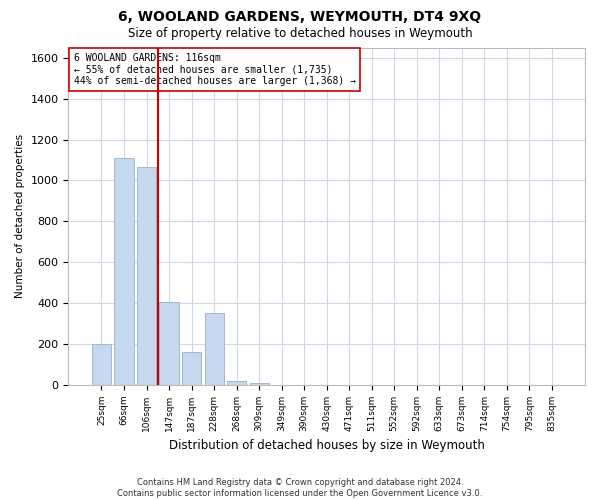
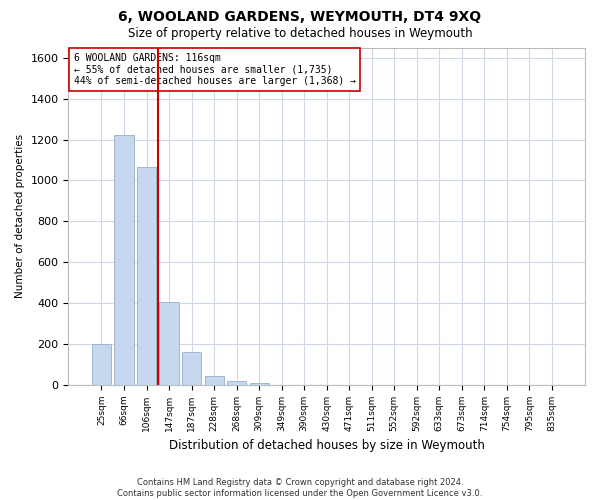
66sqm: 1110 -> 1220
228sqm: 350 -> 45
